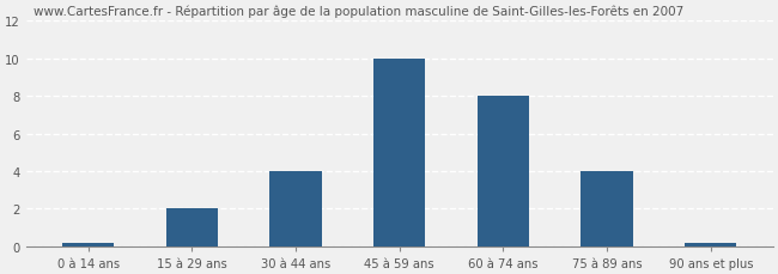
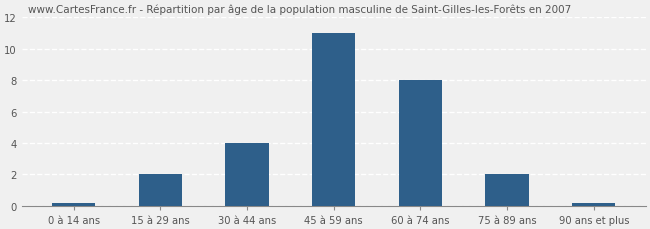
45 à 59 ans: 10.0 -> 11.0
75 à 89 ans: 4.0 -> 2.0
